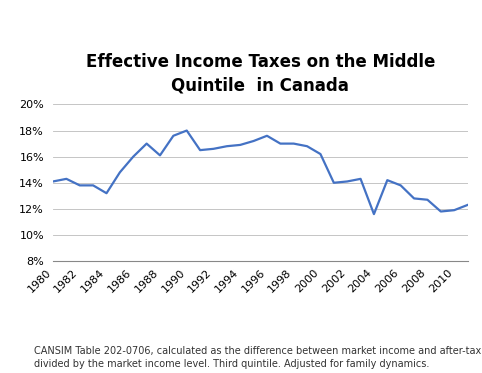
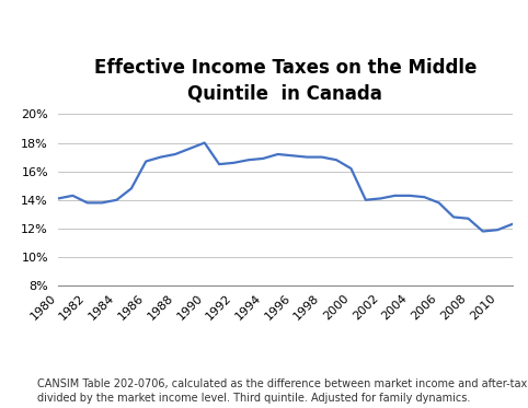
1984: 13.2% -> 14.0%
1986: 16.0% -> 16.7%
1988: 16.1% -> 17.2%
1996: 17.6% -> 17.1%
2004: 11.6% -> 14.3%
